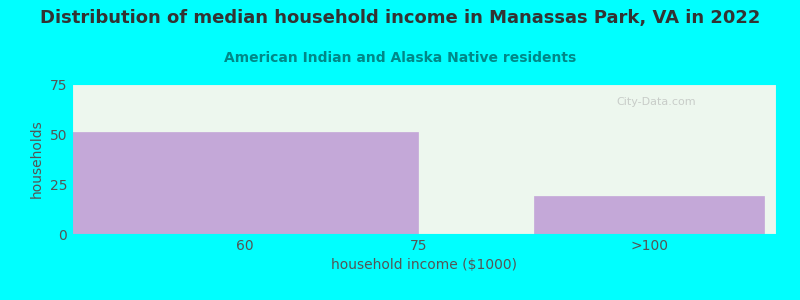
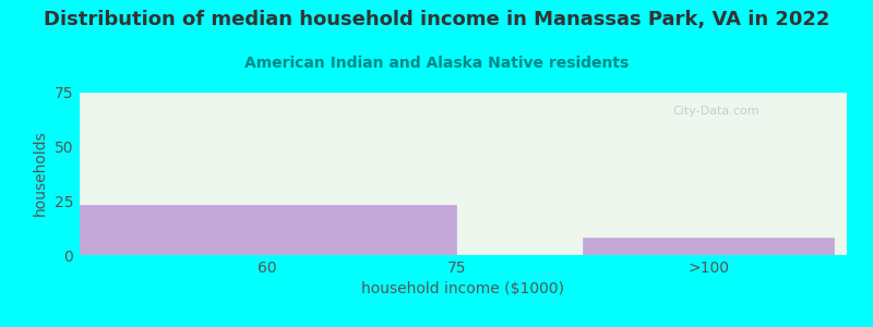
60: 51 -> 23
>100: 19 -> 8
